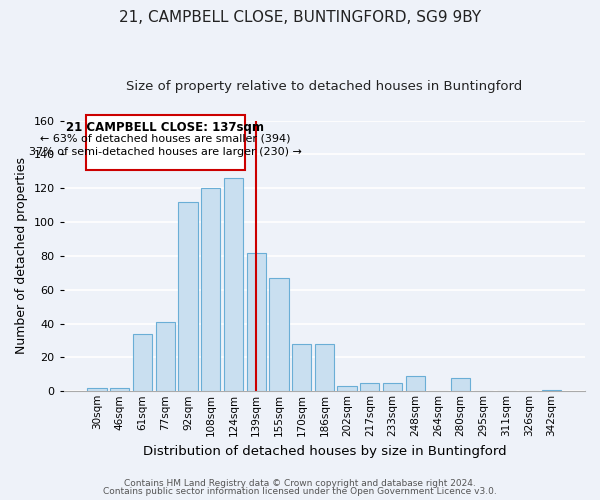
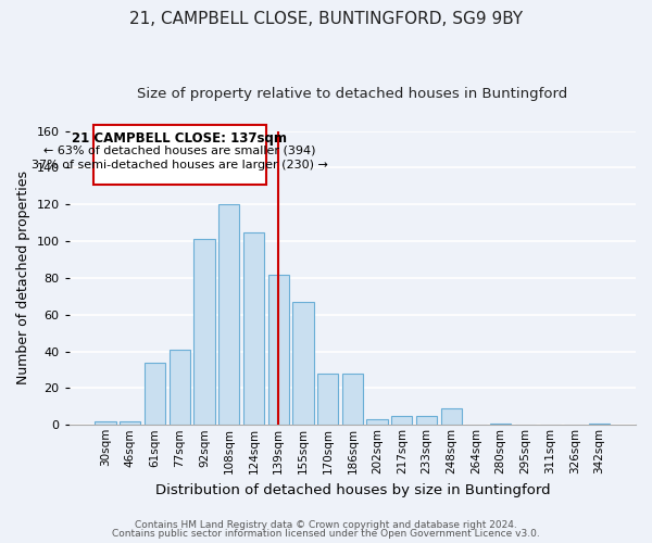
92sqm: 112 -> 101
124sqm: 126 -> 105
280sqm: 8 -> 1
